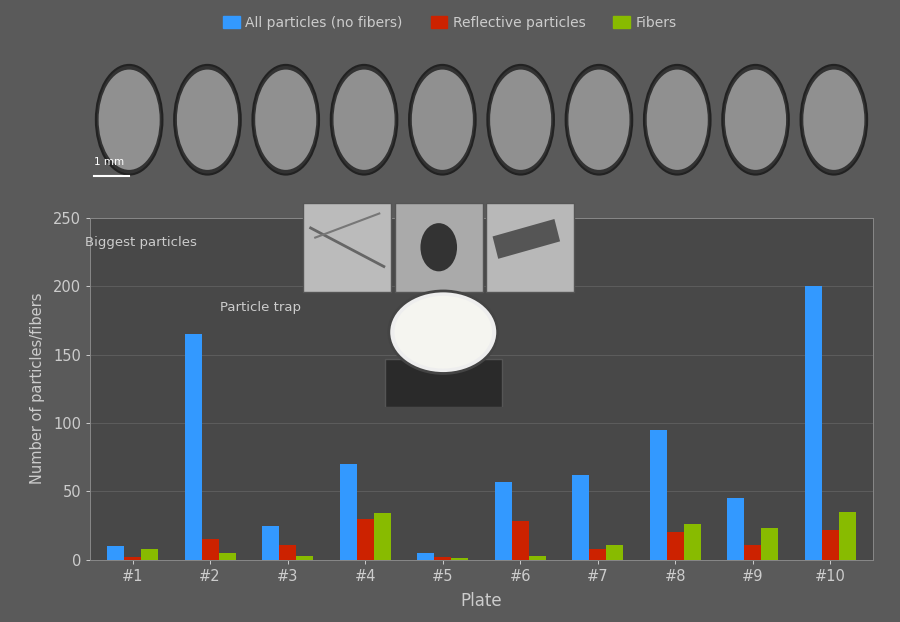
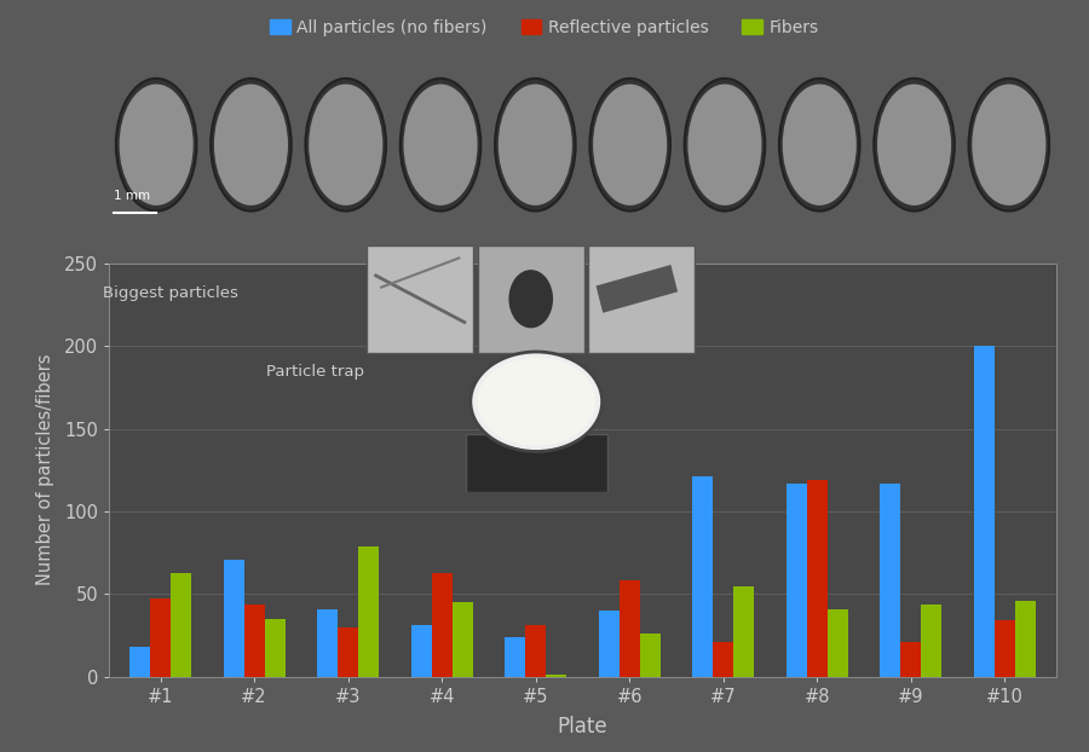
All particles (no fibers)/#1: 10 -> 18
Reflective particles/#1: 2 -> 47
Fibers/#1: 8 -> 63
All particles (no fibers)/#2: 165 -> 71
Reflective particles/#2: 15 -> 44
Fibers/#2: 5 -> 35
All particles (no fibers)/#3: 25 -> 41
Reflective particles/#3: 11 -> 30
Fibers/#3: 3 -> 79
All particles (no fibers)/#4: 70 -> 31
Reflective particles/#4: 30 -> 63
Fibers/#4: 34 -> 45
All particles (no fibers)/#5: 5 -> 24
Reflective particles/#5: 2 -> 31
All particles (no fibers)/#6: 57 -> 40
Reflective particles/#6: 28 -> 58
Fibers/#6: 3 -> 26
All particles (no fibers)/#7: 62 -> 121
Reflective particles/#7: 8 -> 21
Fibers/#7: 11 -> 55
All particles (no fibers)/#8: 95 -> 117
Reflective particles/#8: 20 -> 119
Fibers/#8: 26 -> 41
All particles (no fibers)/#9: 45 -> 117
Reflective particles/#9: 11 -> 21
Fibers/#9: 23 -> 44
Reflective particles/#10: 22 -> 34
Fibers/#10: 35 -> 46
